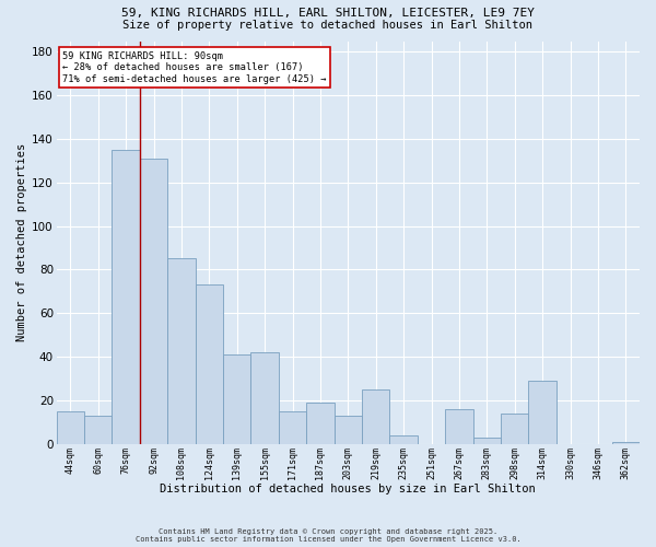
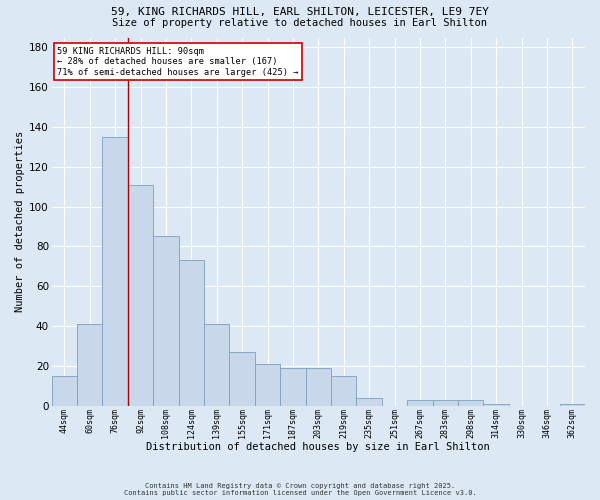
60sqm: 13 -> 41
92sqm: 131 -> 111
155sqm: 42 -> 27
171sqm: 15 -> 21
203sqm: 13 -> 19
219sqm: 25 -> 15
267sqm: 16 -> 3
298sqm: 14 -> 3
314sqm: 29 -> 1
